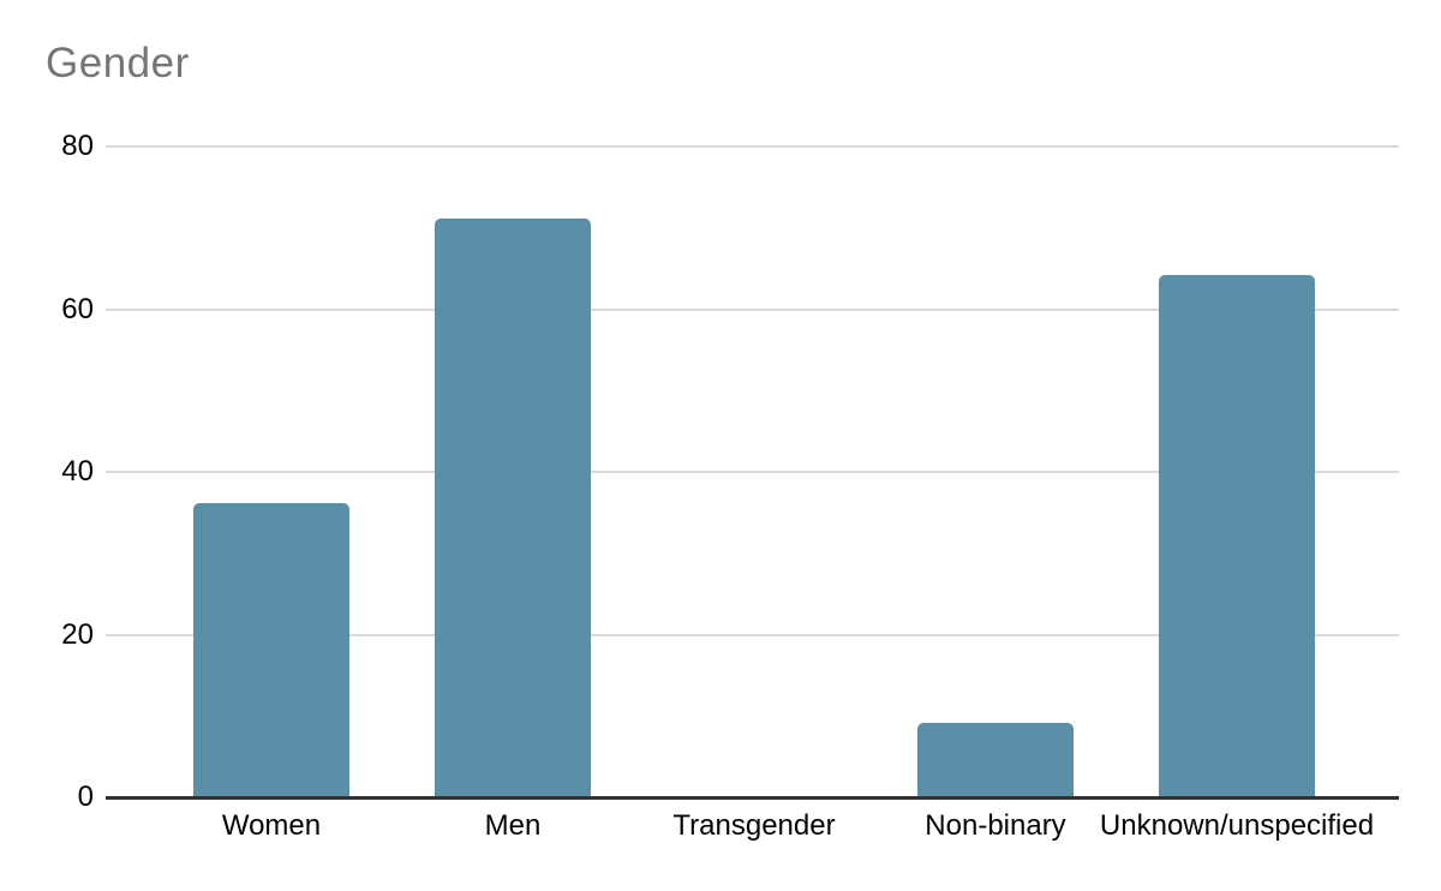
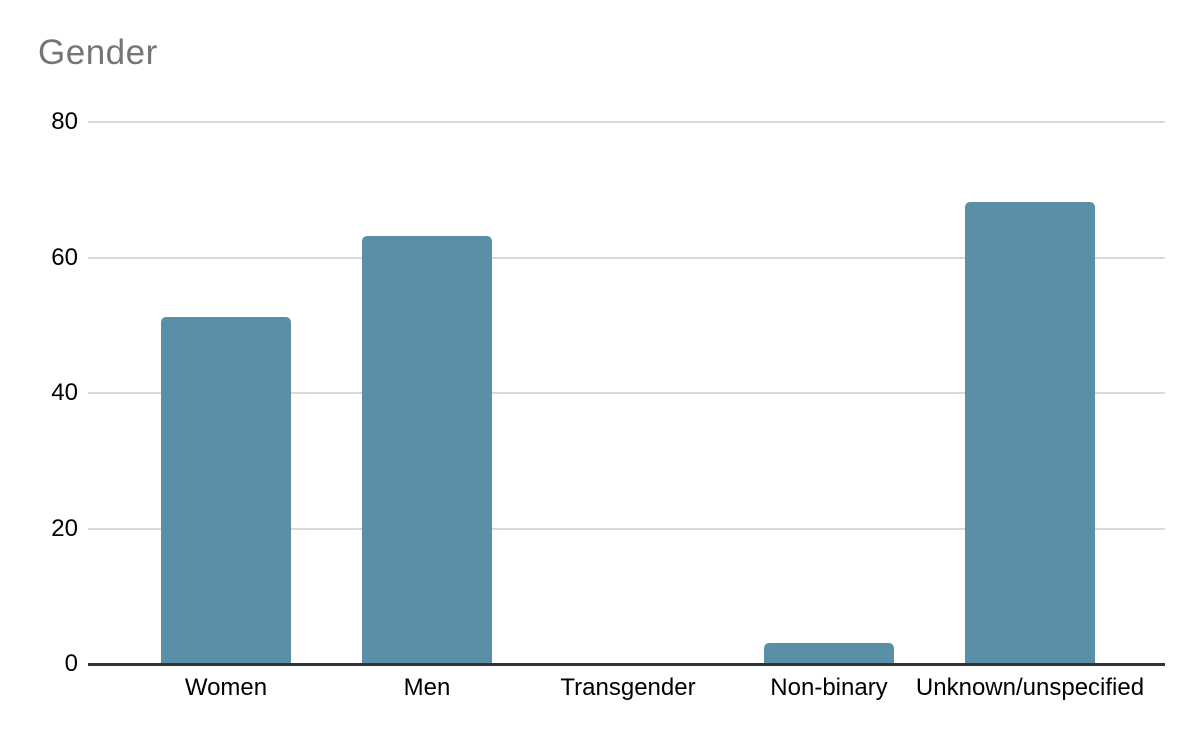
Women: 36 -> 51
Men: 71 -> 63
Non-binary: 9 -> 3
Unknown/unspecified: 64 -> 68
